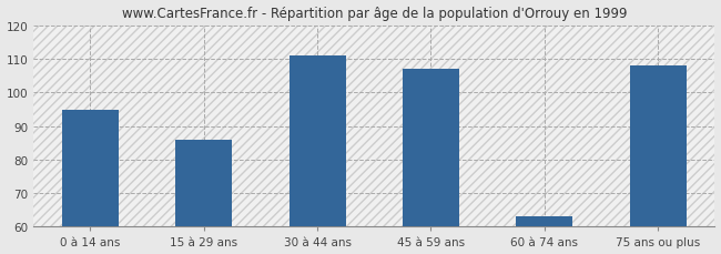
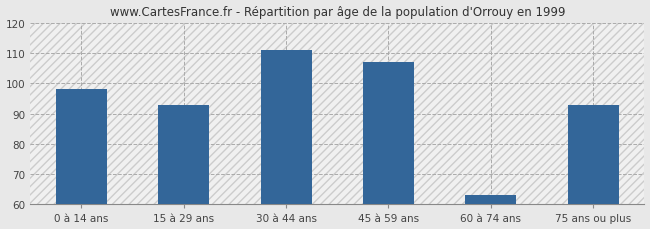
0 à 14 ans: 95 -> 98
15 à 29 ans: 86 -> 93
75 ans ou plus: 108 -> 93
